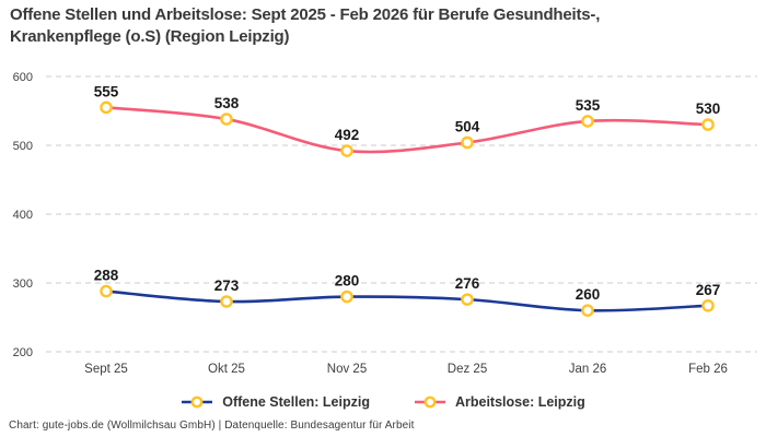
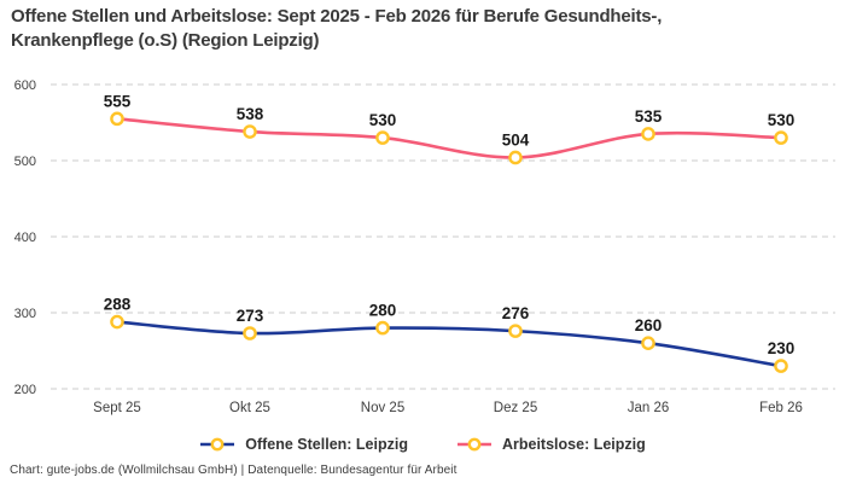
Arbeitslose: Leipzig/Nov 25: 492 -> 530
Offene Stellen: Leipzig/Feb 26: 267 -> 230
